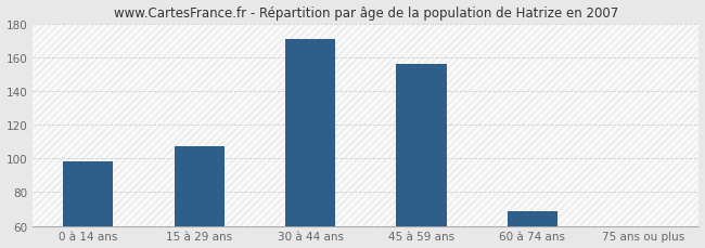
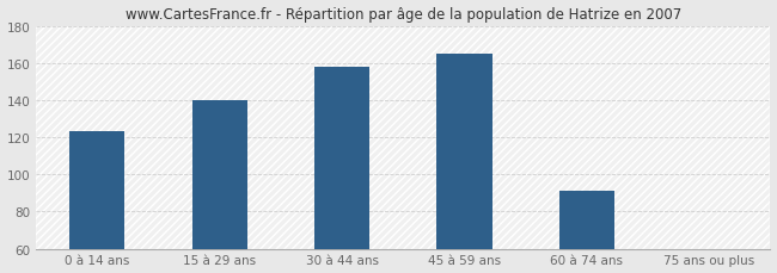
0 à 14 ans: 98 -> 123
15 à 29 ans: 107 -> 140
30 à 44 ans: 171 -> 158
45 à 59 ans: 156 -> 165
60 à 74 ans: 69 -> 91
